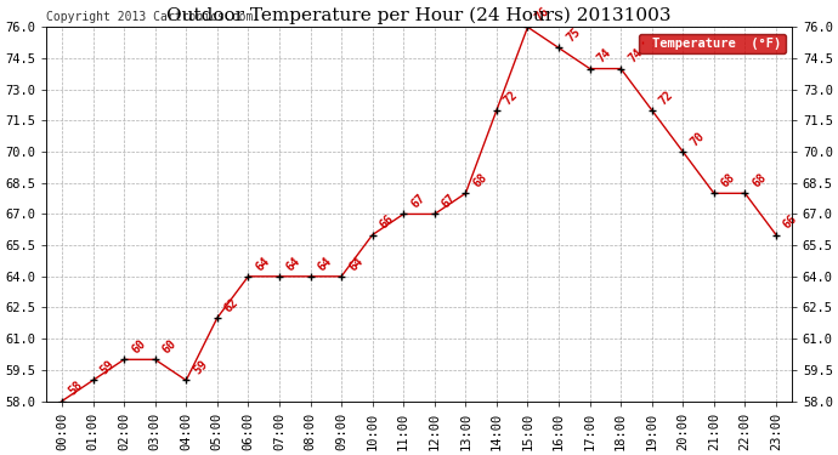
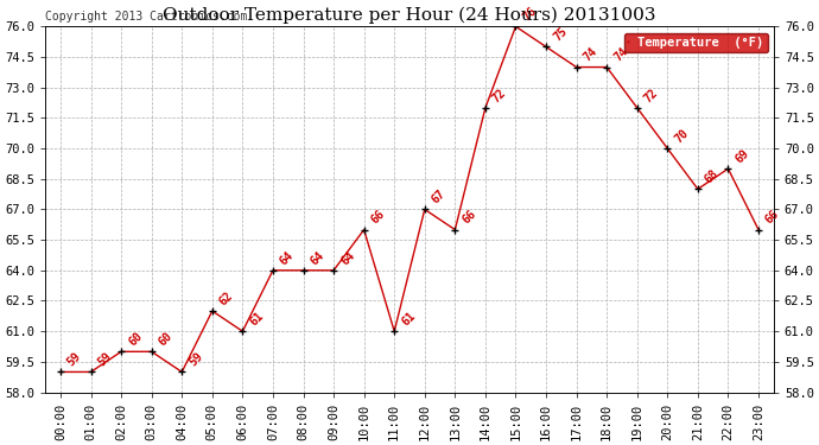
00:00: 58 -> 59
06:00: 64 -> 61
11:00: 67 -> 61
13:00: 68 -> 66
22:00: 68 -> 69
